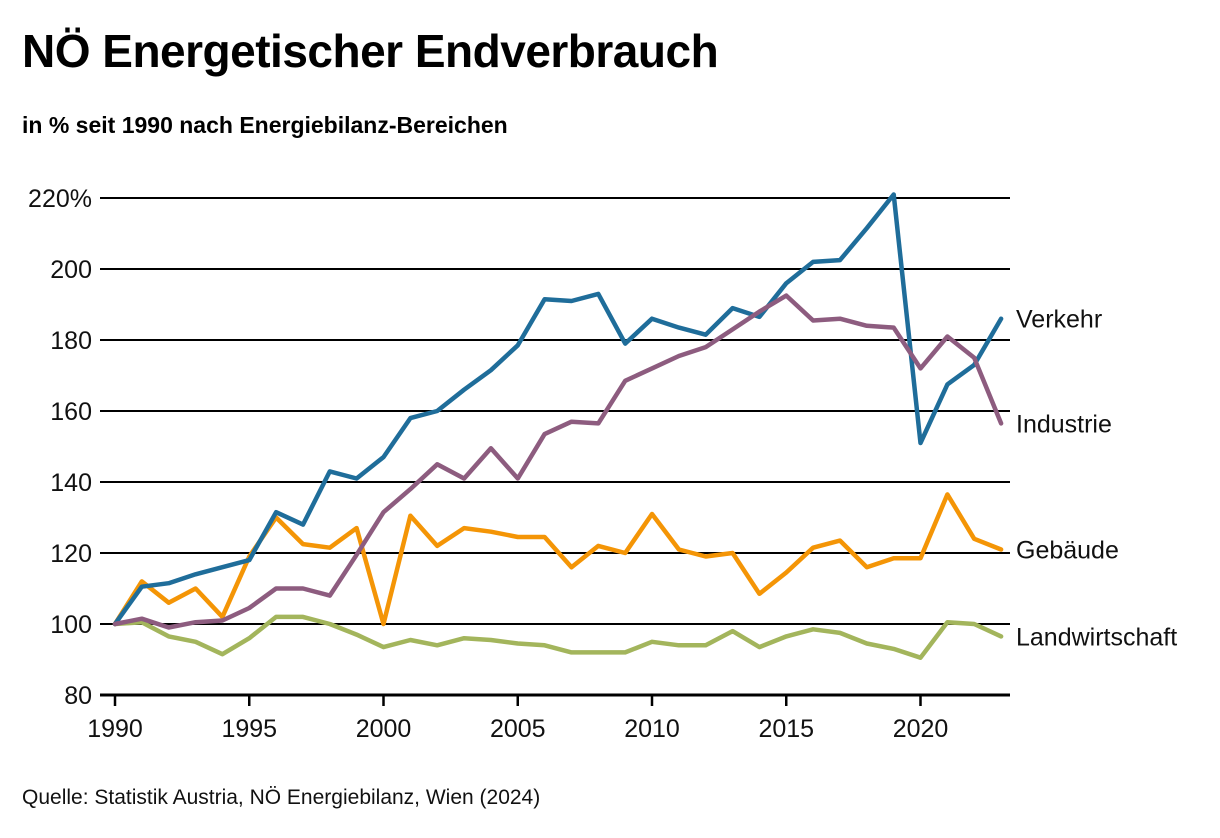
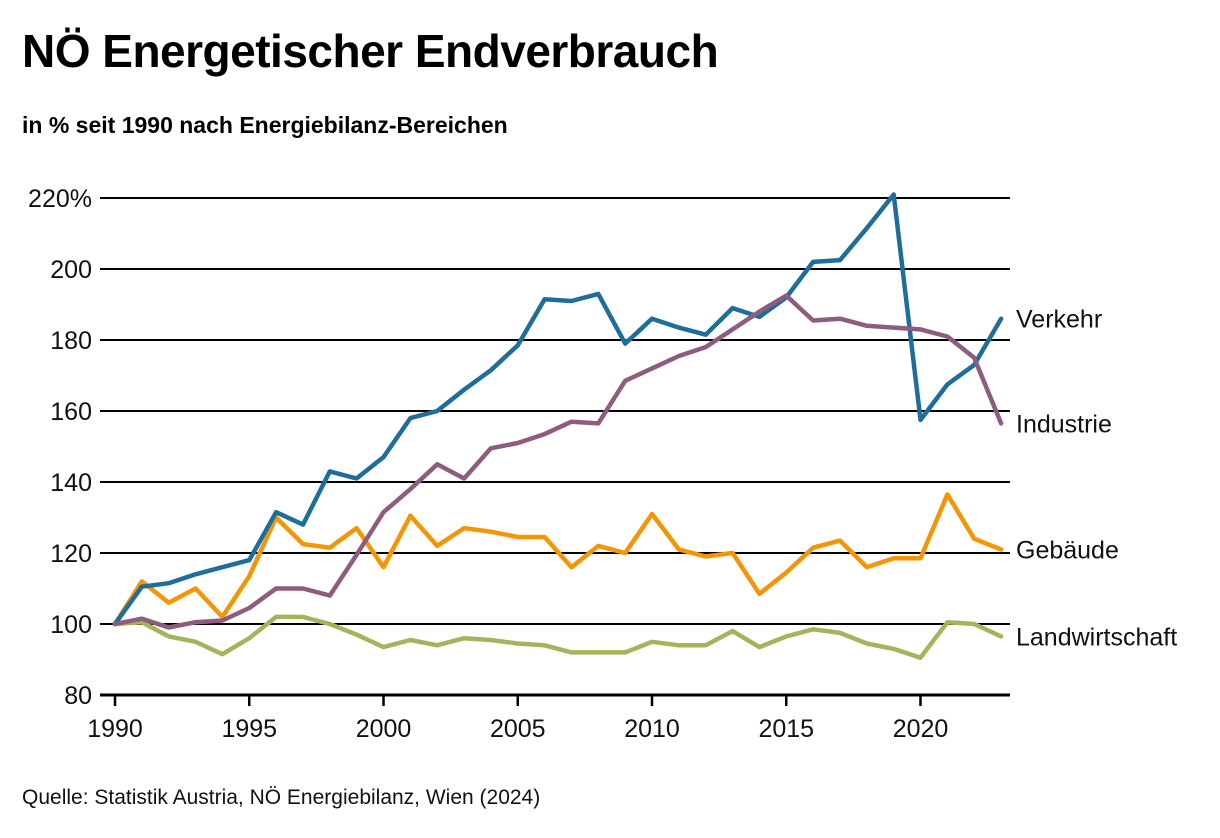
Gebäude/1995: 119% -> 114%
Gebäude/2000: 100% -> 116%
Industrie/2005: 141% -> 151%
Verkehr/2015: 196% -> 192%
Verkehr/2020: 151% -> 158%
Industrie/2020: 172% -> 183%
